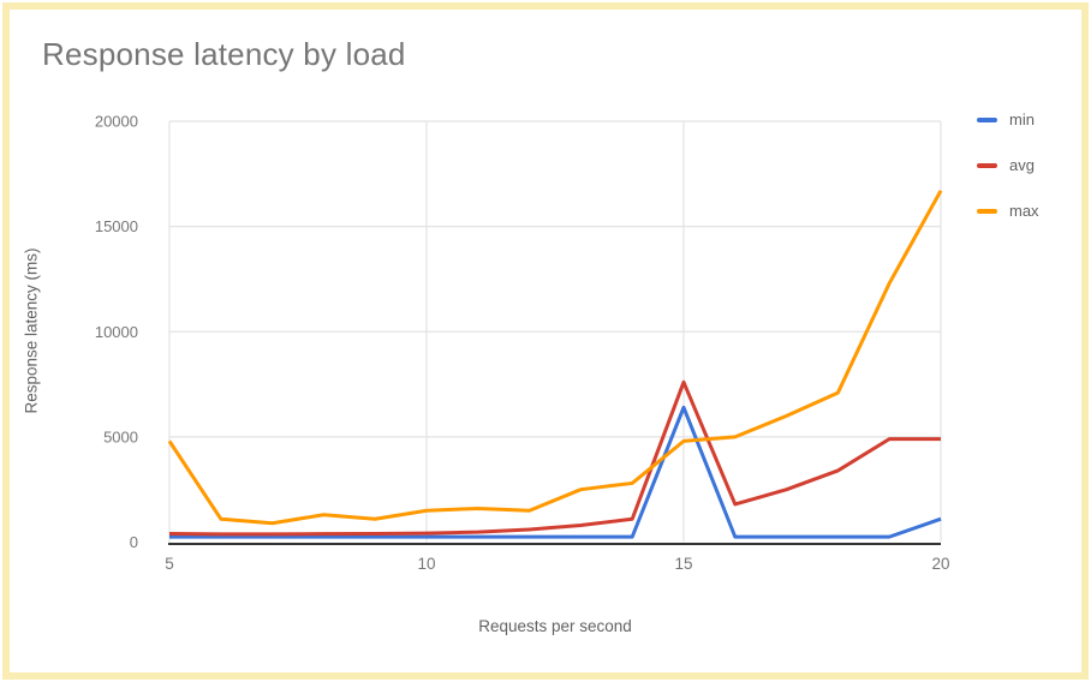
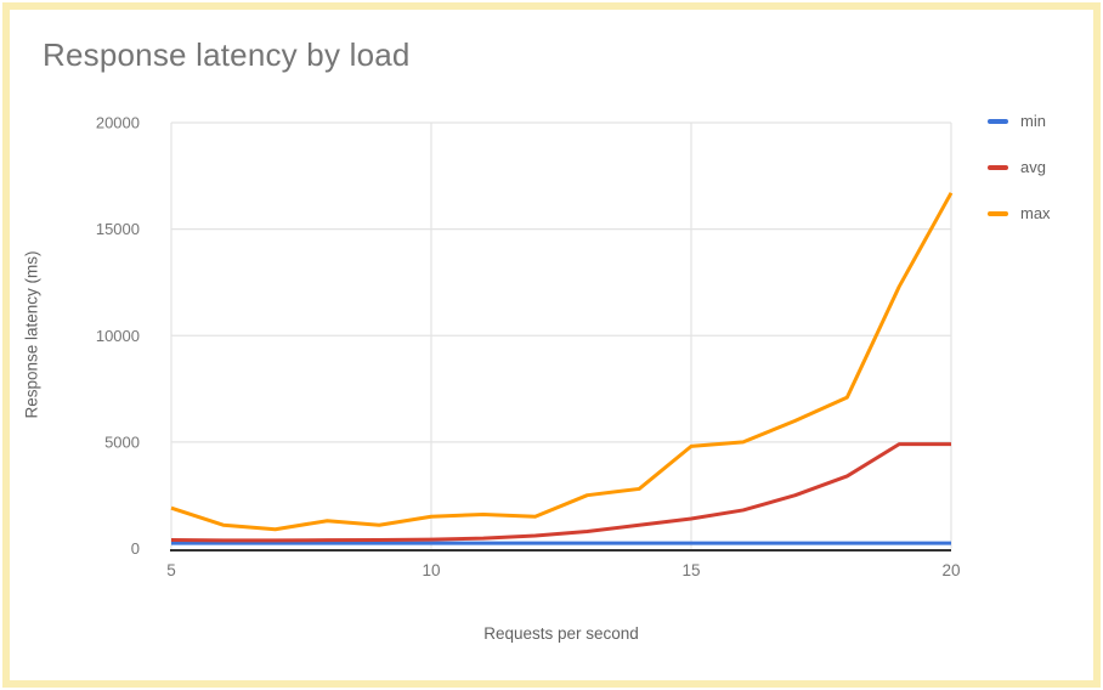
max/5: 4800 -> 1900
min/15: 6400 -> 200
avg/15: 7600 -> 1400
min/20: 1100 -> 200
